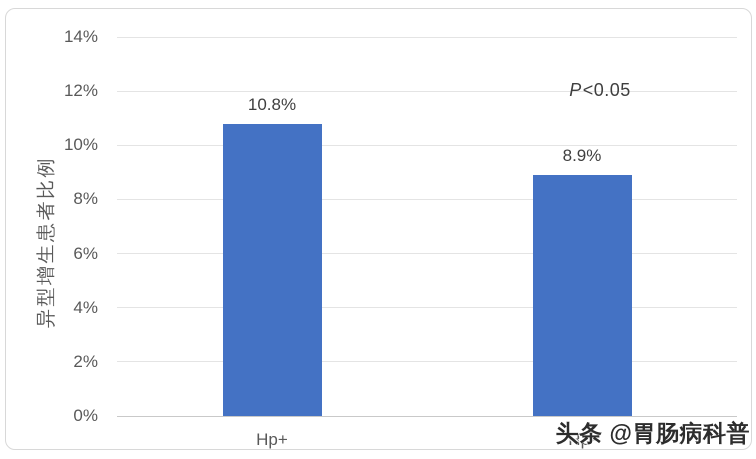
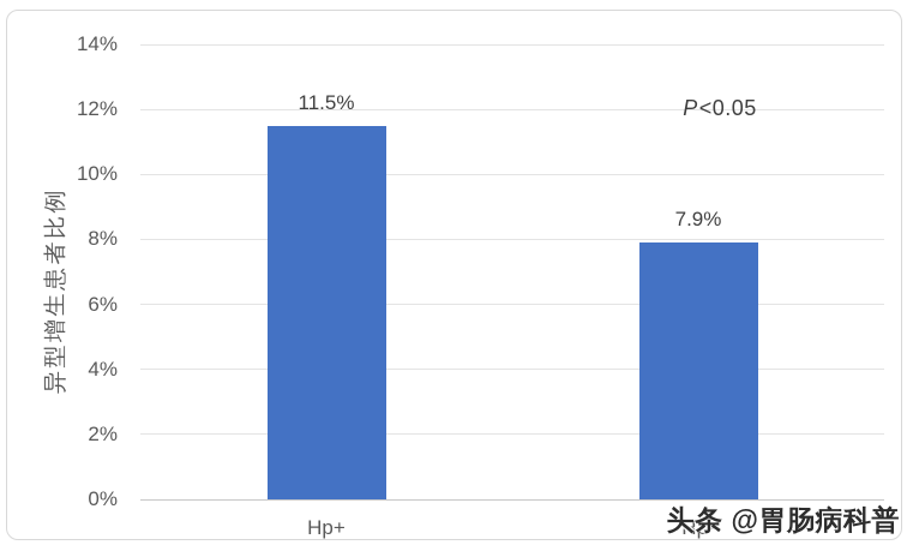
Hp+: 10.8% -> 11.5%
Hp-: 8.9% -> 7.9%
